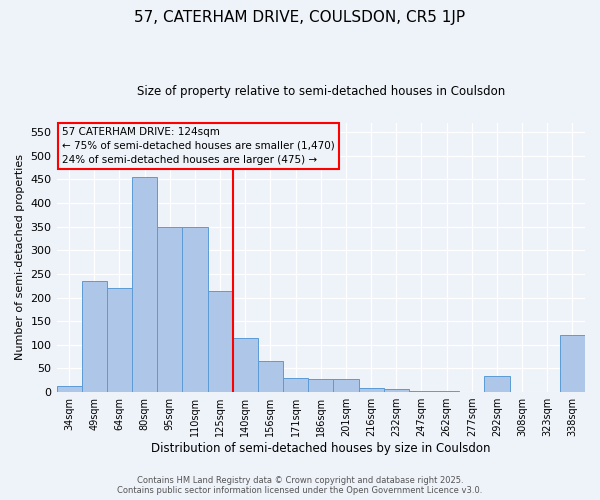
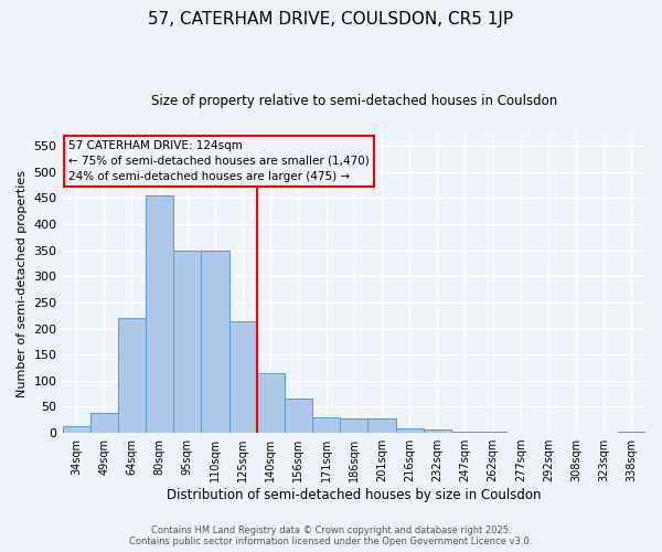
49sqm: 235 -> 38
292sqm: 35 -> 1
338sqm: 120 -> 3
